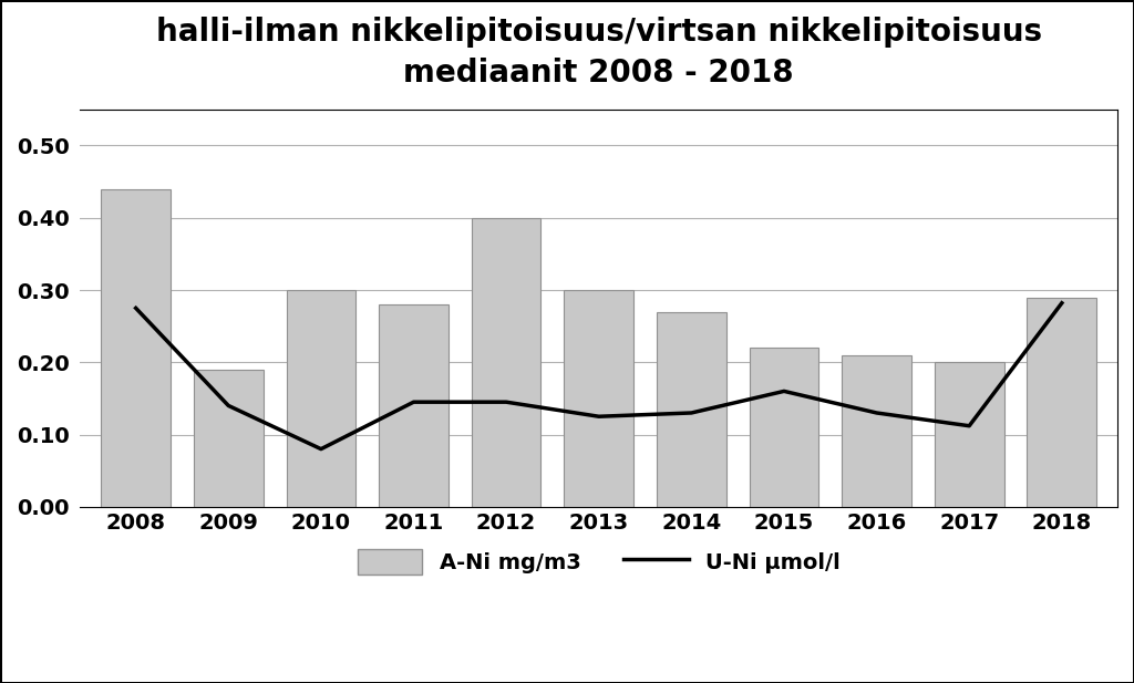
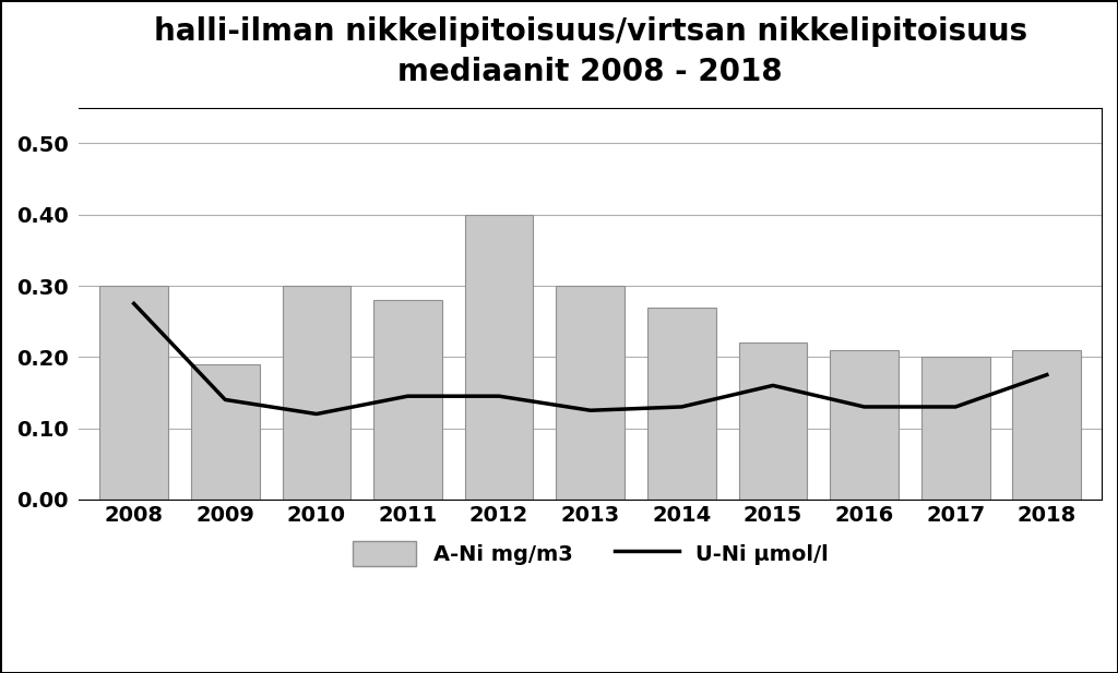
A-Ni mg/m3/2008: 0.44 -> 0.30
U-Ni μmol/l/2010: 0.080 -> 0.120
U-Ni μmol/l/2017: 0.112 -> 0.130
A-Ni mg/m3/2018: 0.29 -> 0.21
U-Ni μmol/l/2018: 0.282 -> 0.175
